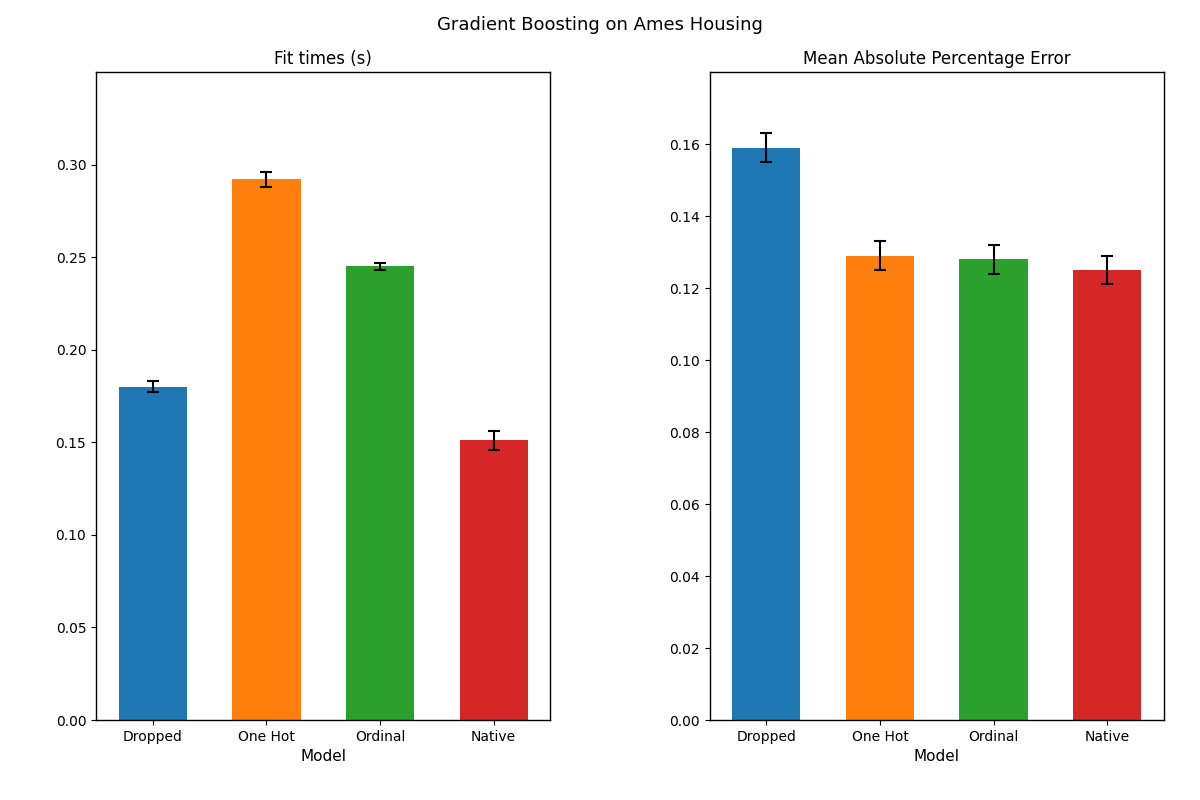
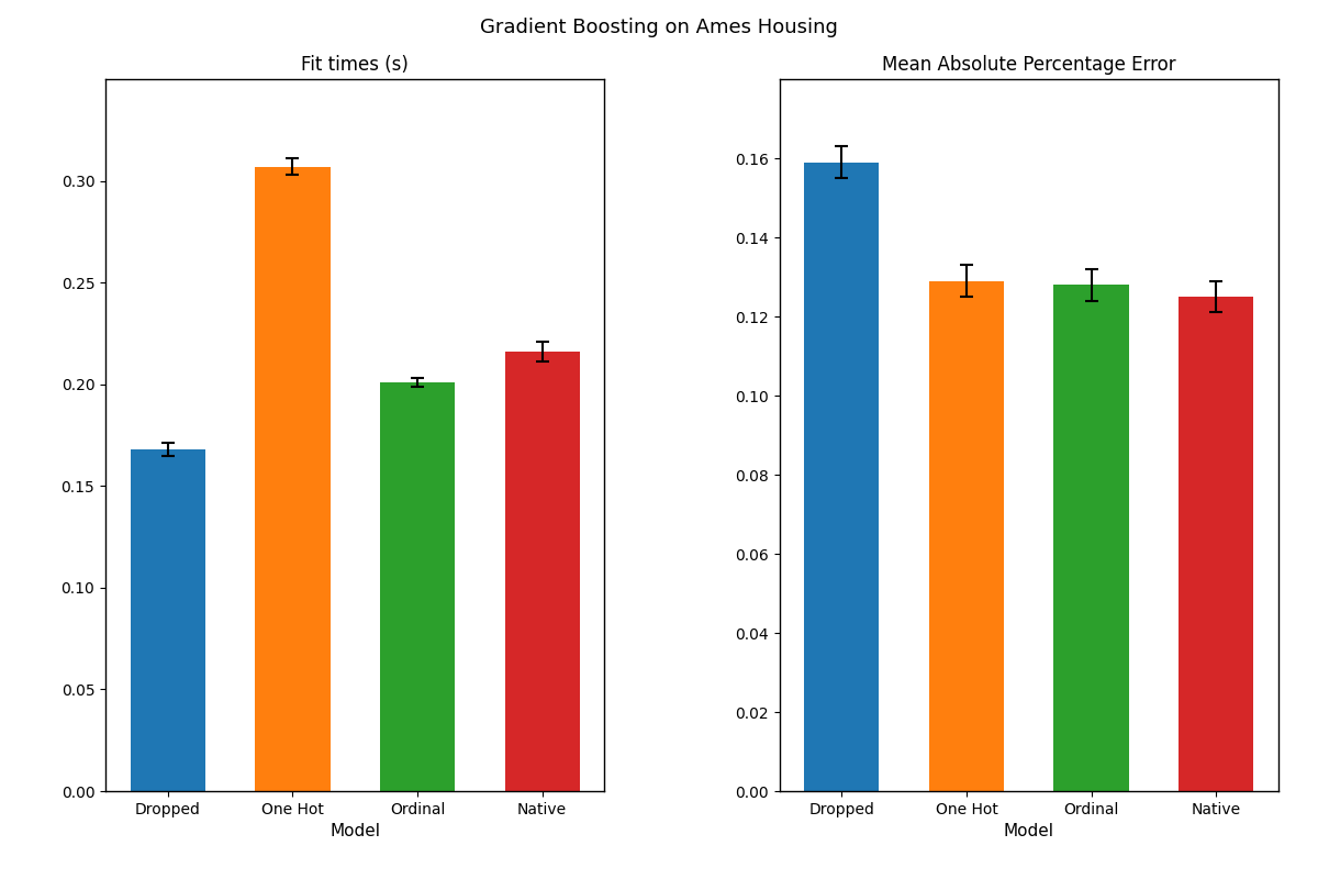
Fit times (s)/Dropped: 0.180 -> 0.168
Fit times (s)/One Hot: 0.292 -> 0.307
Fit times (s)/Ordinal: 0.245 -> 0.201
Fit times (s)/Native: 0.151 -> 0.216
